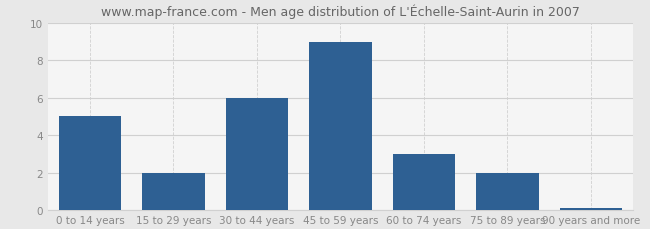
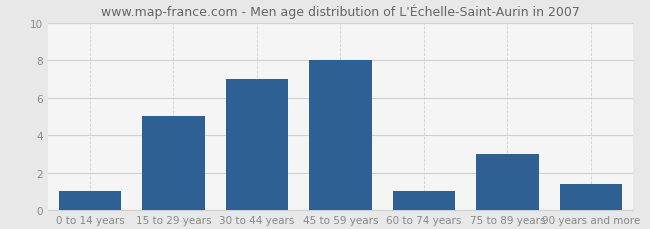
0 to 14 years: 5.0 -> 1.0
15 to 29 years: 2.0 -> 5.0
30 to 44 years: 6.0 -> 7.0
45 to 59 years: 9.0 -> 8.0
60 to 74 years: 3.0 -> 1.0
75 to 89 years: 2.0 -> 3.0
90 years and more: 0.1 -> 1.4
